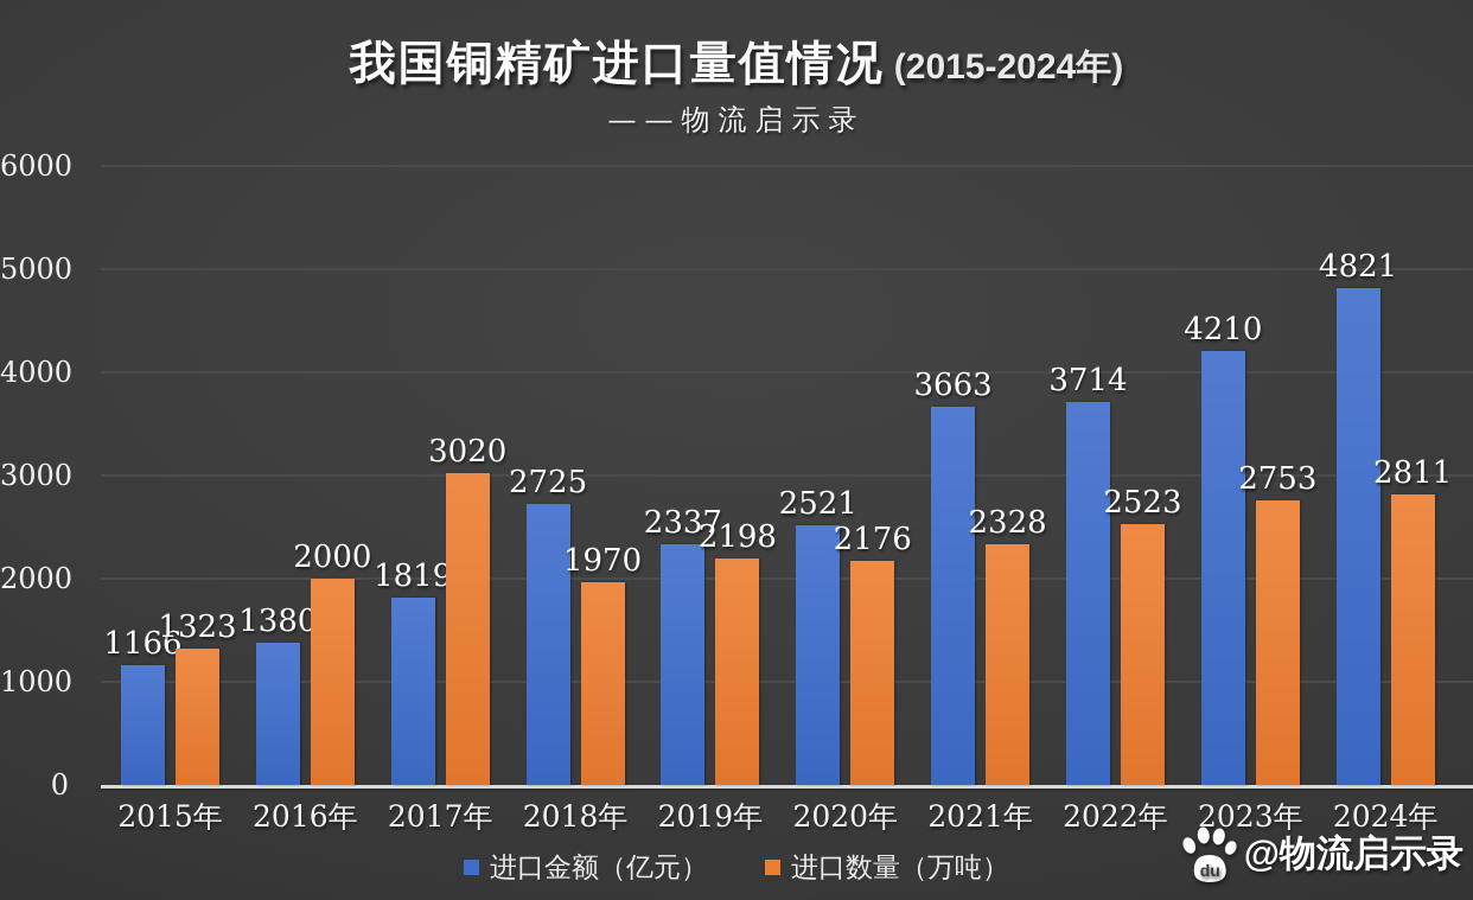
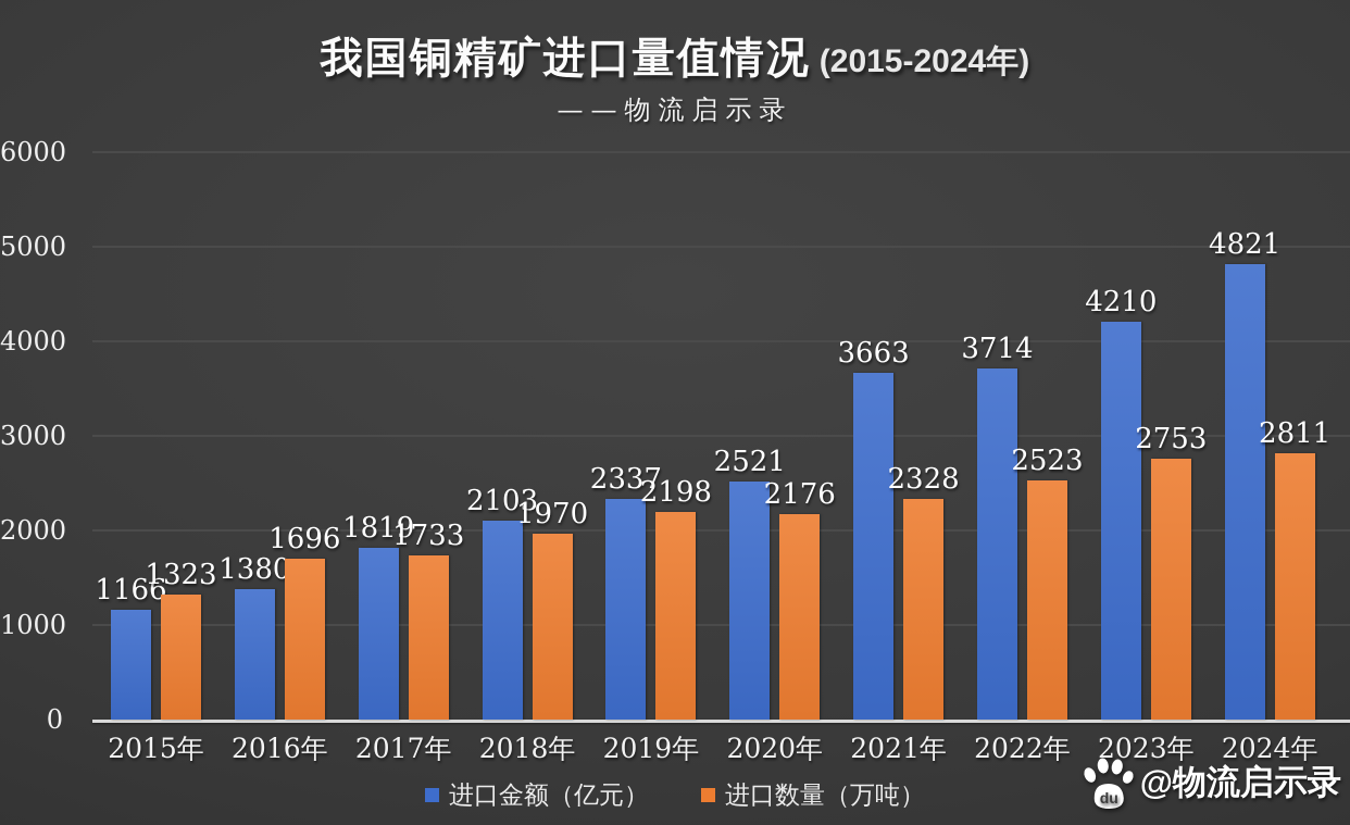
进口数量（万吨）/2016年: 2000 -> 1696
进口数量（万吨）/2017年: 3020 -> 1733
进口金额（亿元）/2018年: 2725 -> 2103
